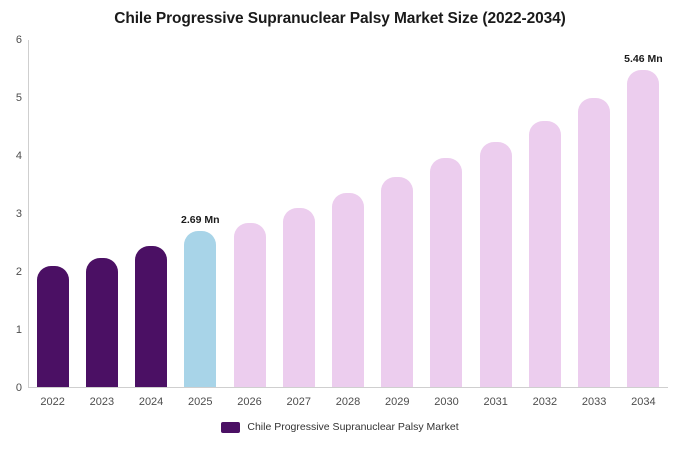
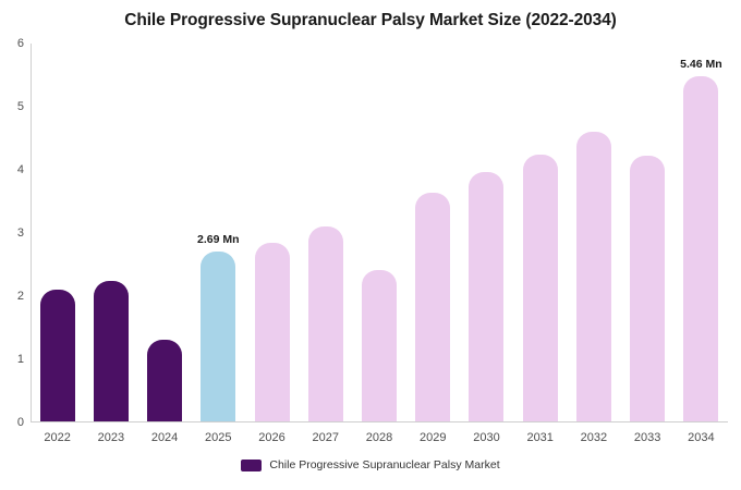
2024: 2.4 -> 1.3
2028: 3.4 -> 2.4
2033: 5.0 -> 4.2
